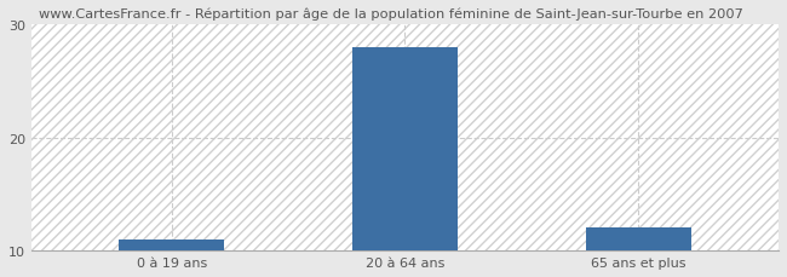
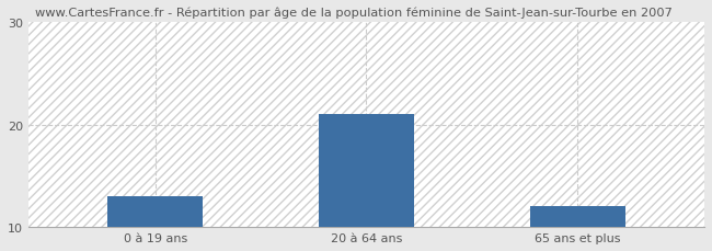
0 à 19 ans: 11 -> 13
20 à 64 ans: 28 -> 21
